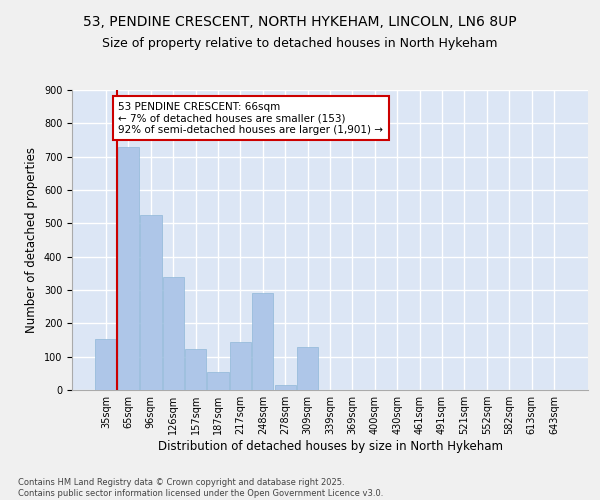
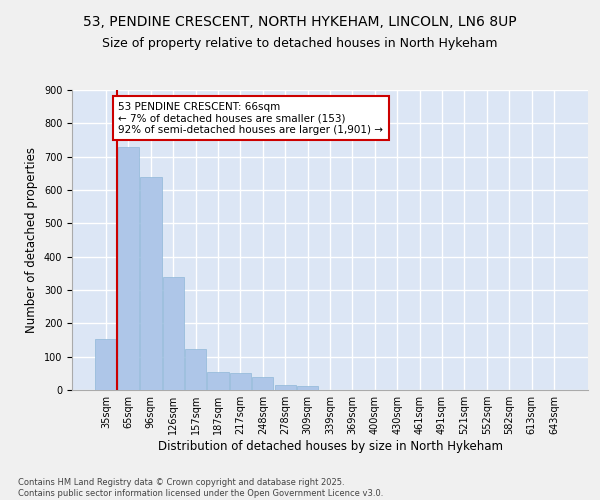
96sqm: 525 -> 638
217sqm: 145 -> 50
248sqm: 290 -> 38
309sqm: 130 -> 12
